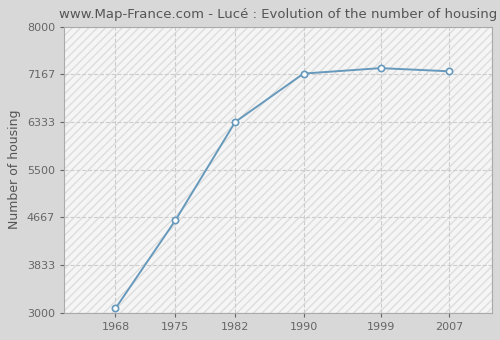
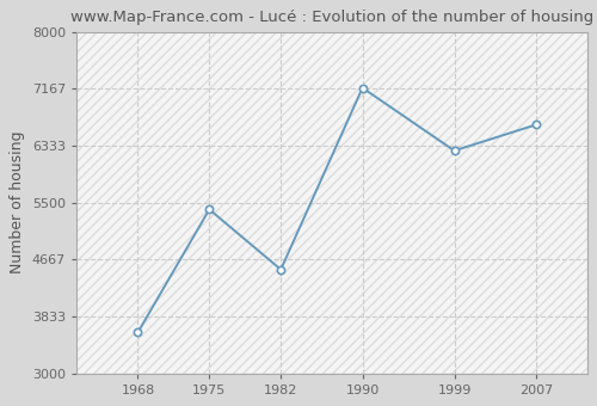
1968: 3070 -> 3600
1975: 4610 -> 5400
1982: 6330 -> 4520
1999: 7280 -> 6260
2007: 7220 -> 6640
